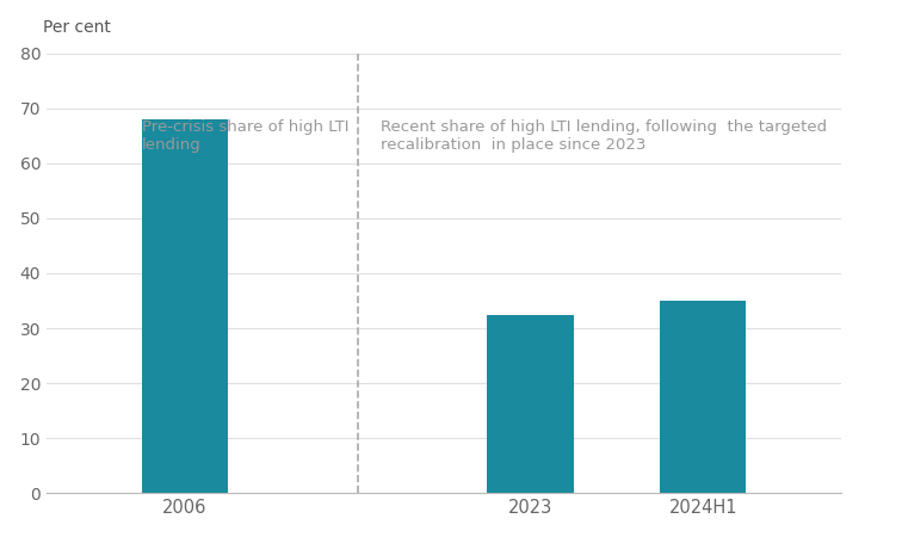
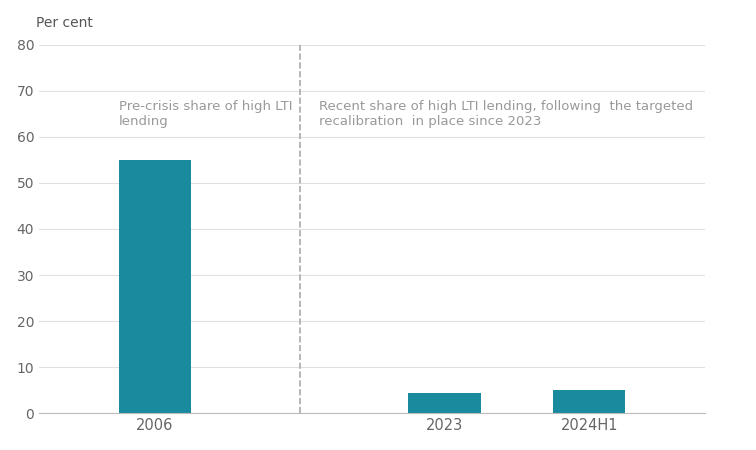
2006: 68.0 -> 55.0
2023: 32.5 -> 4.5
2024H1: 35.0 -> 5.0
